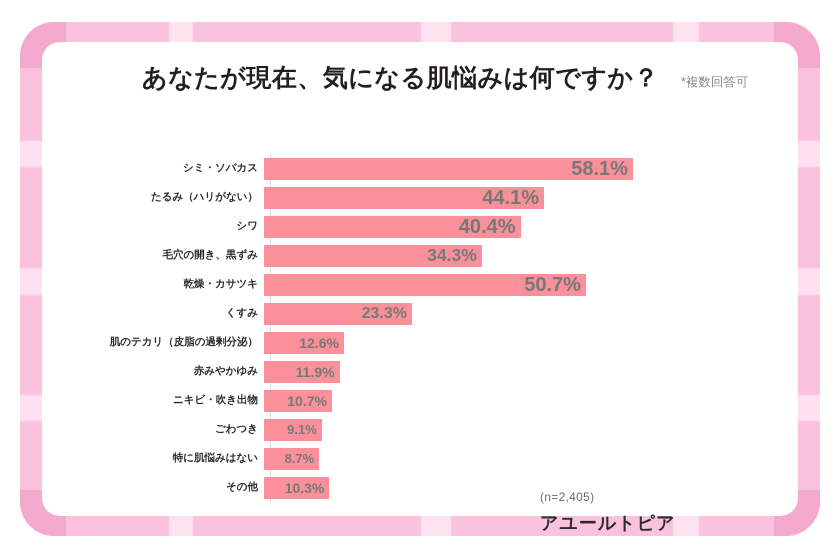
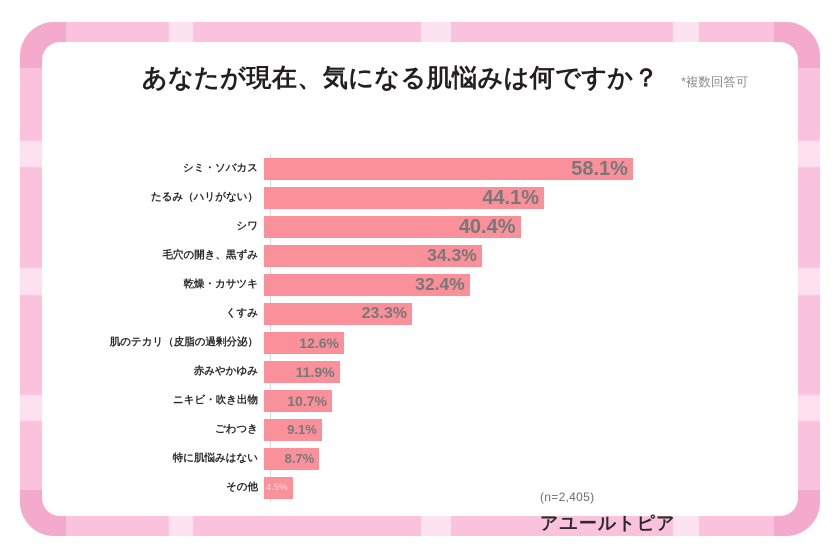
乾燥・カサツキ: 50.7% -> 32.4%
その他: 10.3% -> 4.5%
